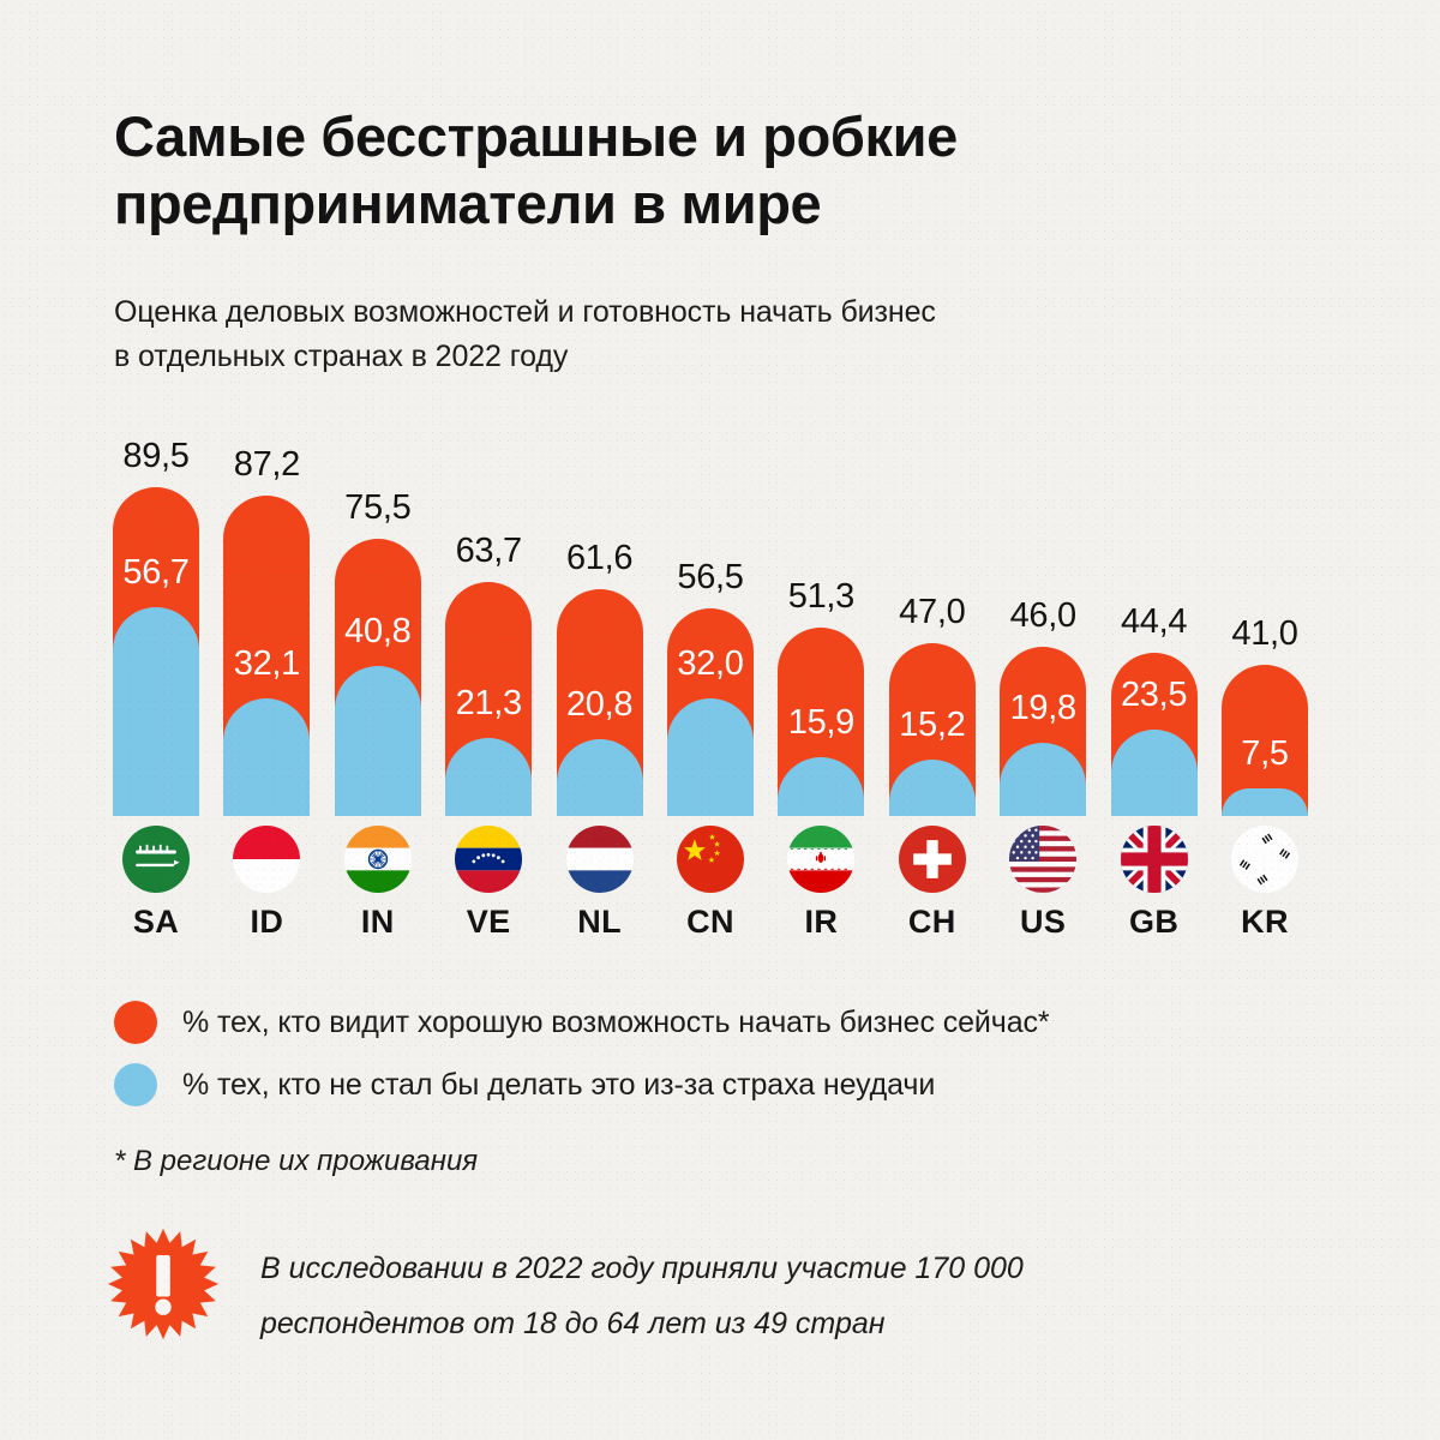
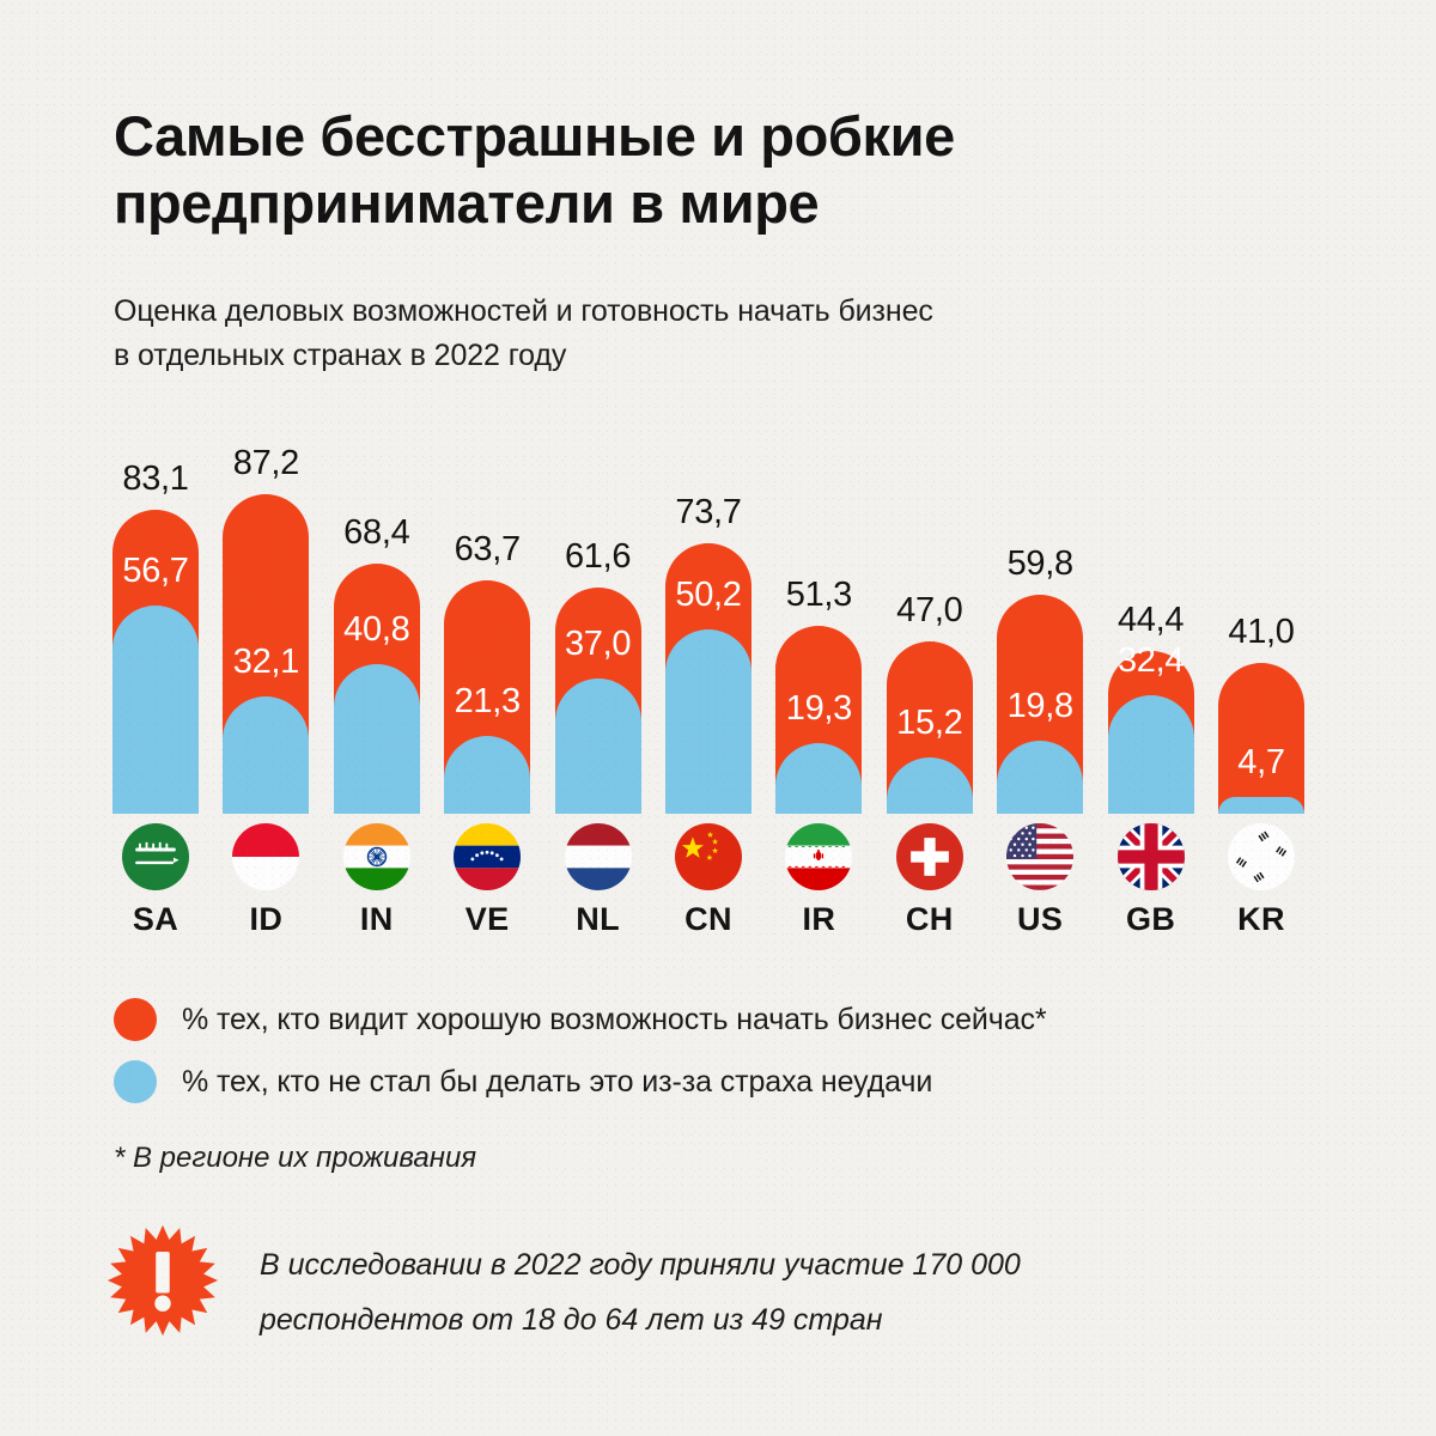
% тех, кто видит хорошую возможность начать бизнес сейчас*/SA: 89,5 -> 83,1
% тех, кто видит хорошую возможность начать бизнес сейчас*/IN: 75,5 -> 68,4
% тех, кто не стал бы делать это из-за страха неудачи/NL: 20,8 -> 37,0
% тех, кто видит хорошую возможность начать бизнес сейчас*/CN: 56,5 -> 73,7
% тех, кто не стал бы делать это из-за страха неудачи/CN: 32,0 -> 50,2
% тех, кто не стал бы делать это из-за страха неудачи/IR: 15,9 -> 19,3
% тех, кто видит хорошую возможность начать бизнес сейчас*/US: 46,0 -> 59,8
% тех, кто не стал бы делать это из-за страха неудачи/GB: 23,5 -> 32,4
% тех, кто не стал бы делать это из-за страха неудачи/KR: 7,5 -> 4,7
